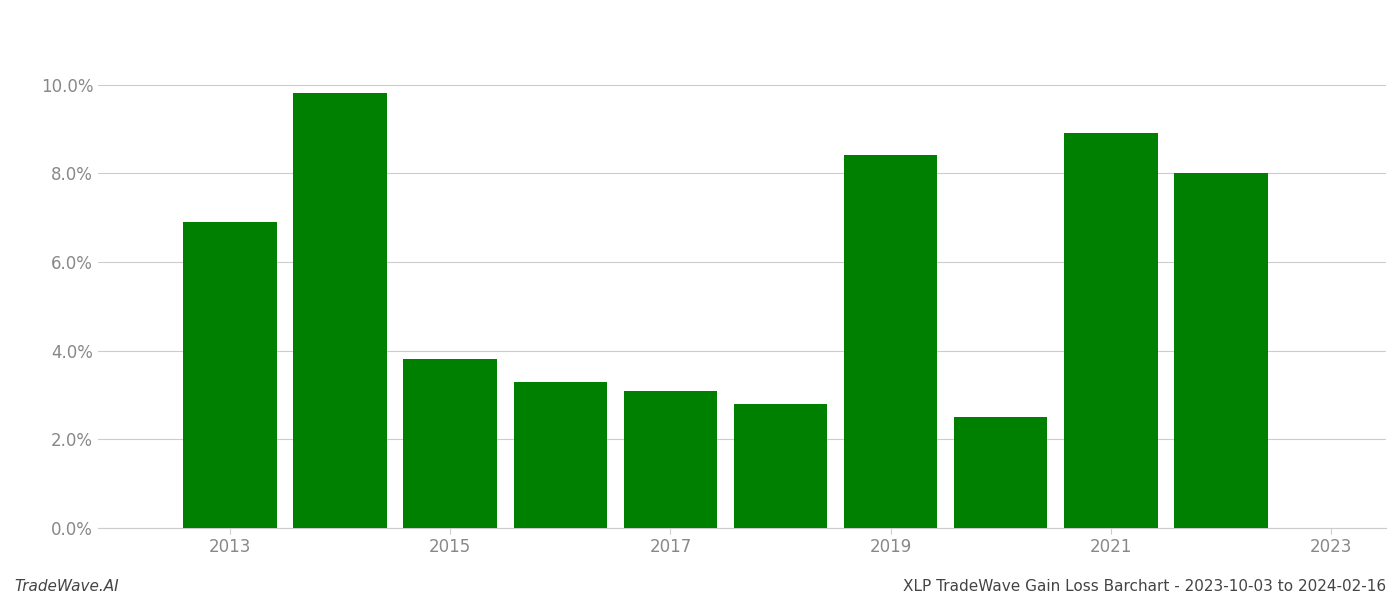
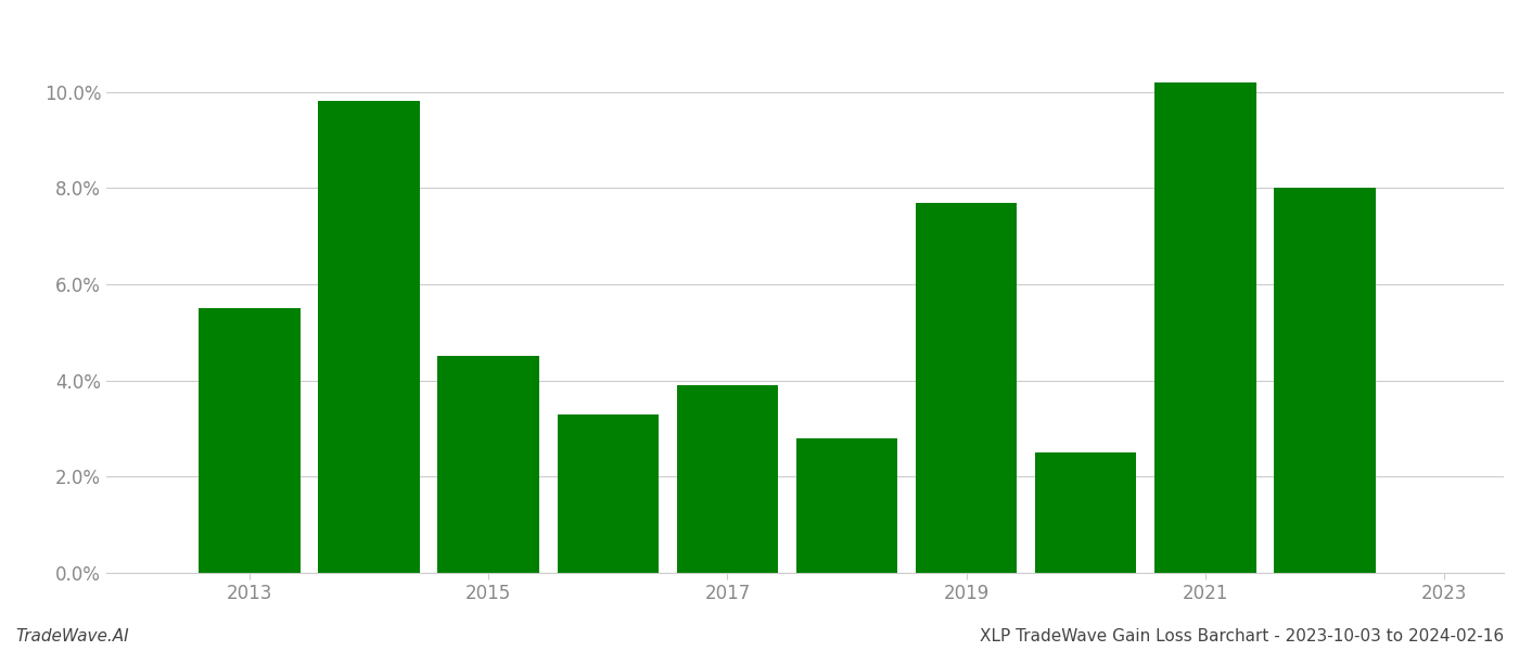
2013: 6.9% -> 5.5%
2015: 3.8% -> 4.5%
2017: 3.1% -> 3.9%
2019: 8.4% -> 7.7%
2021: 8.9% -> 10.2%
